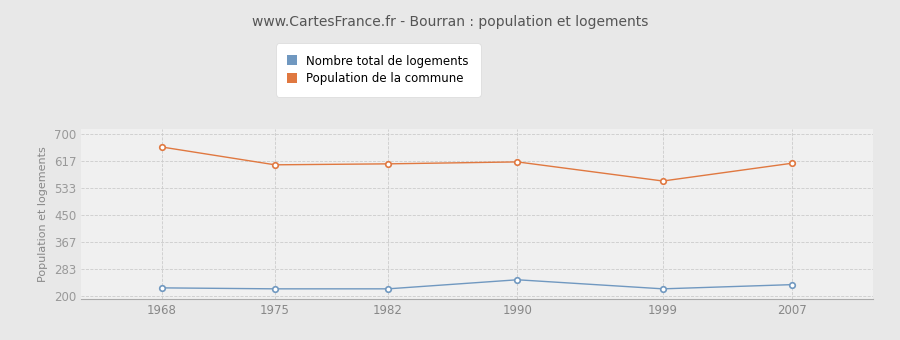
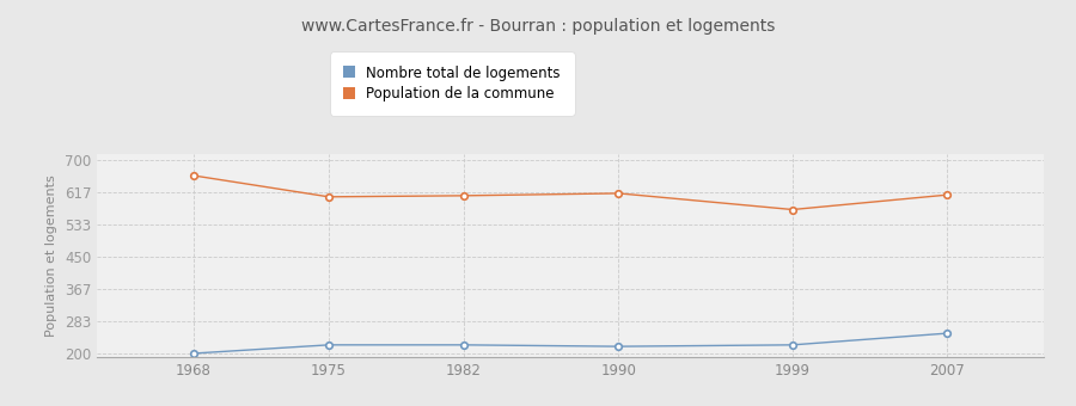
Nombre total de logements/1968: 225 -> 200
Nombre total de logements/1990: 250 -> 218
Population de la commune/1999: 555 -> 572
Nombre total de logements/2007: 235 -> 252
